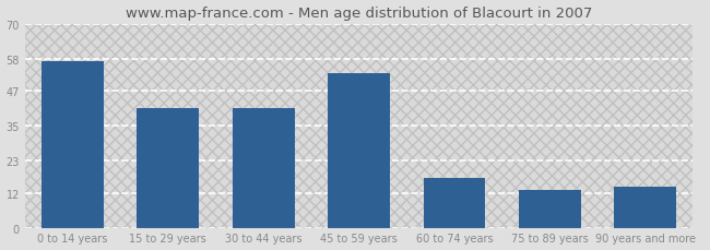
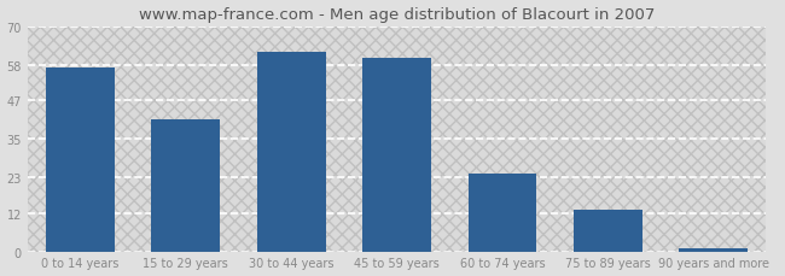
30 to 44 years: 41 -> 62
45 to 59 years: 53 -> 60
60 to 74 years: 17 -> 24
90 years and more: 14 -> 1
